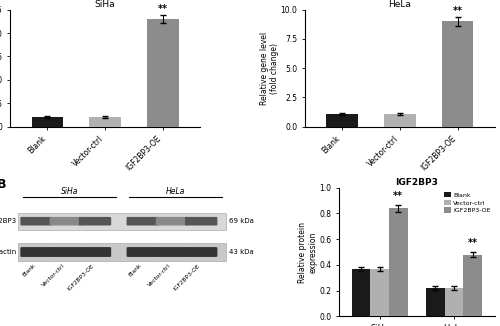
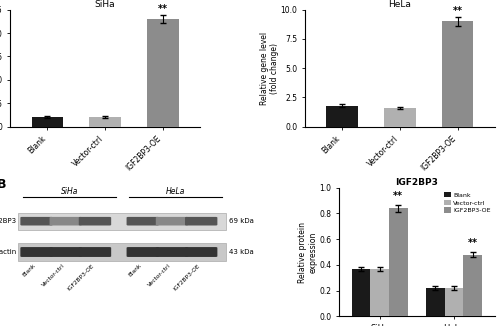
HeLa/Blank: 1.1 -> 1.8
HeLa/Vector-ctrl: 1.1 -> 1.6
